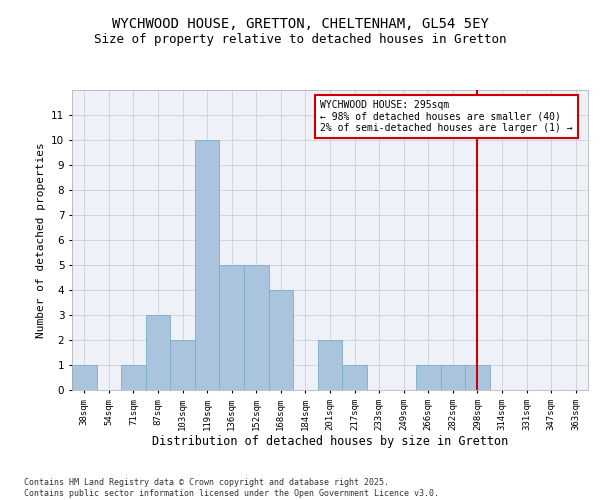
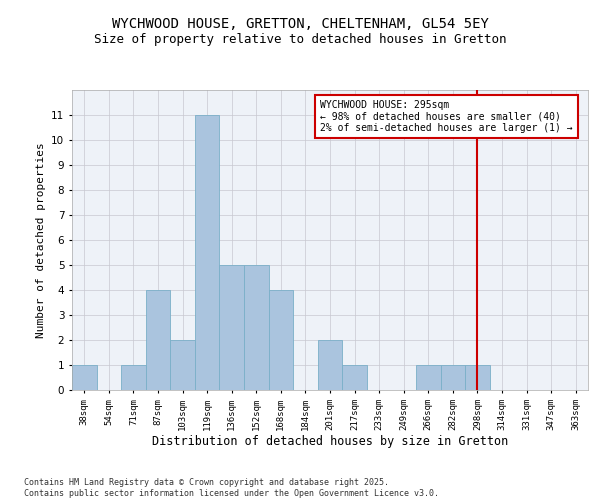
87sqm: 3 -> 4
119sqm: 10 -> 11
